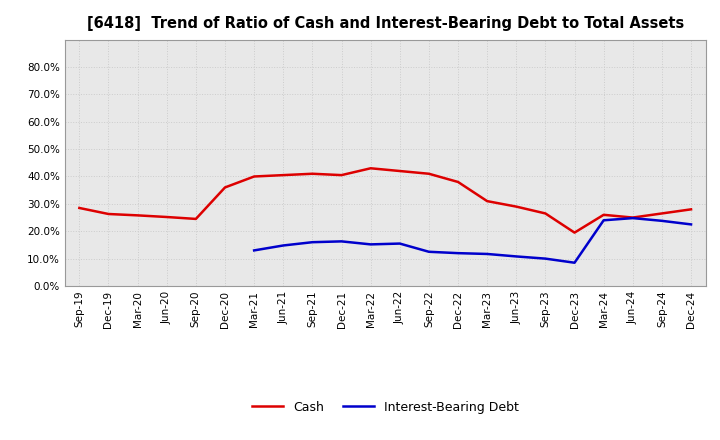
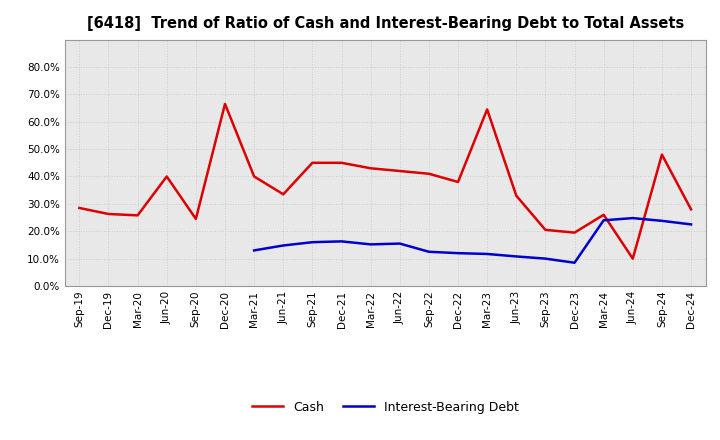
Cash/Jun-20: 25.2% -> 40.0%
Cash/Dec-20: 36.0% -> 66.5%
Cash/Jun-21: 40.5% -> 33.5%
Cash/Sep-21: 41.0% -> 45.0%
Cash/Dec-21: 40.5% -> 45.0%
Cash/Mar-23: 31.0% -> 64.5%
Cash/Jun-23: 29.0% -> 33.0%
Cash/Sep-23: 26.5% -> 20.5%
Cash/Jun-24: 25.0% -> 10.0%
Cash/Sep-24: 26.5% -> 48.0%
